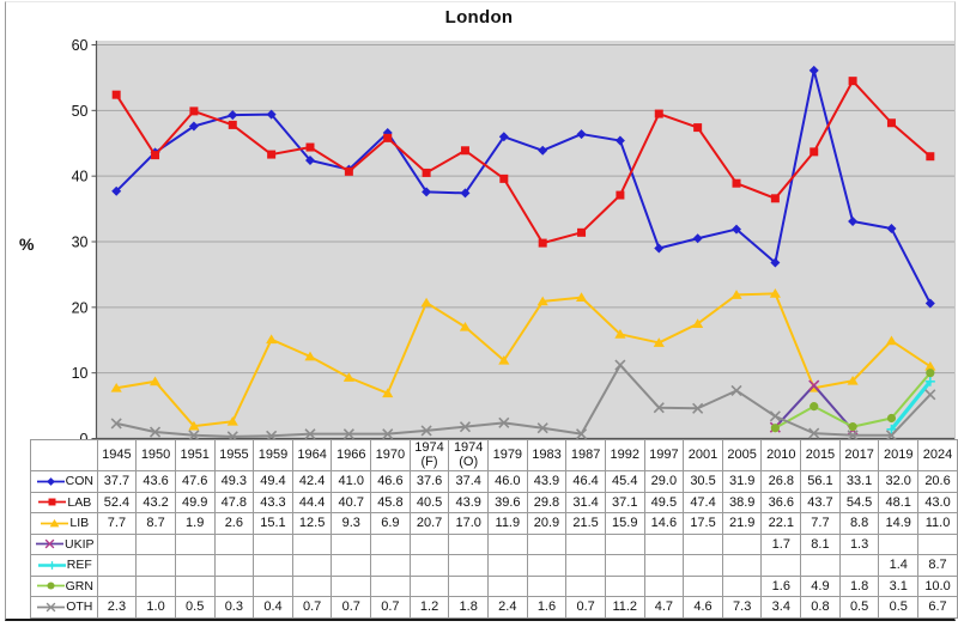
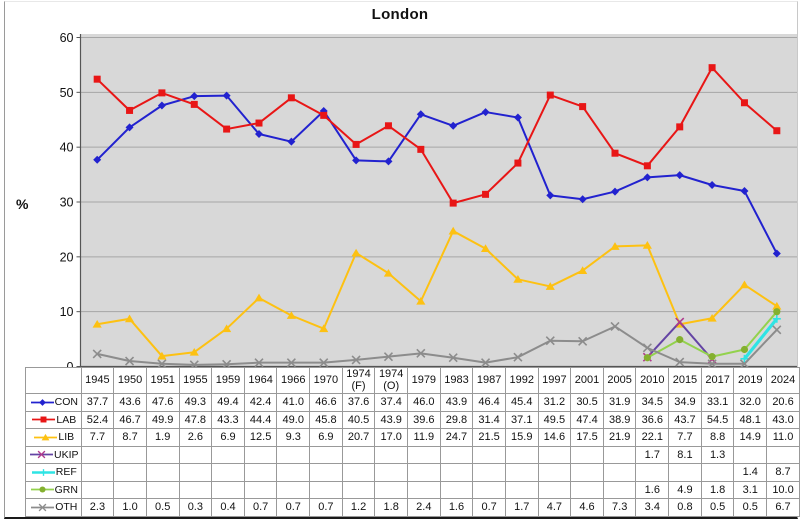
LAB/1950: 43.2 -> 46.7
LIB/1959: 15.1 -> 6.9
LAB/1966: 40.7 -> 49.0
LIB/1983: 20.9 -> 24.7
OTH/1992: 11.2 -> 1.7
CON/1997: 29.0 -> 31.2
CON/2010: 26.8 -> 34.5
CON/2015: 56.1 -> 34.9
